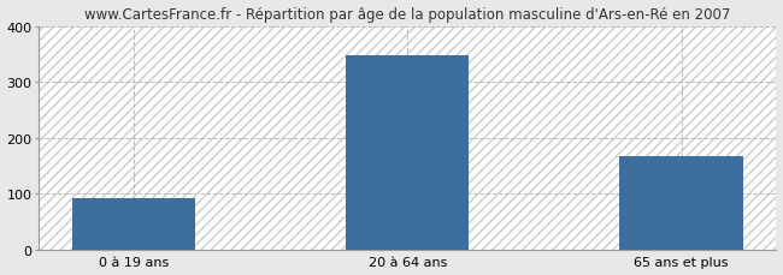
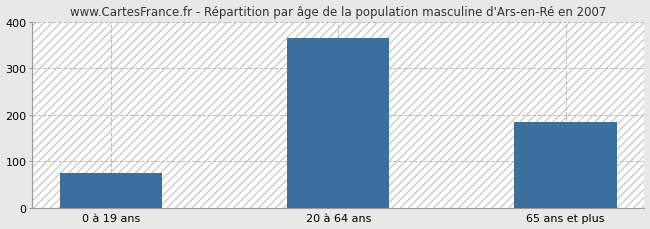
0 à 19 ans: 92 -> 75
20 à 64 ans: 348 -> 365
65 ans et plus: 168 -> 185
